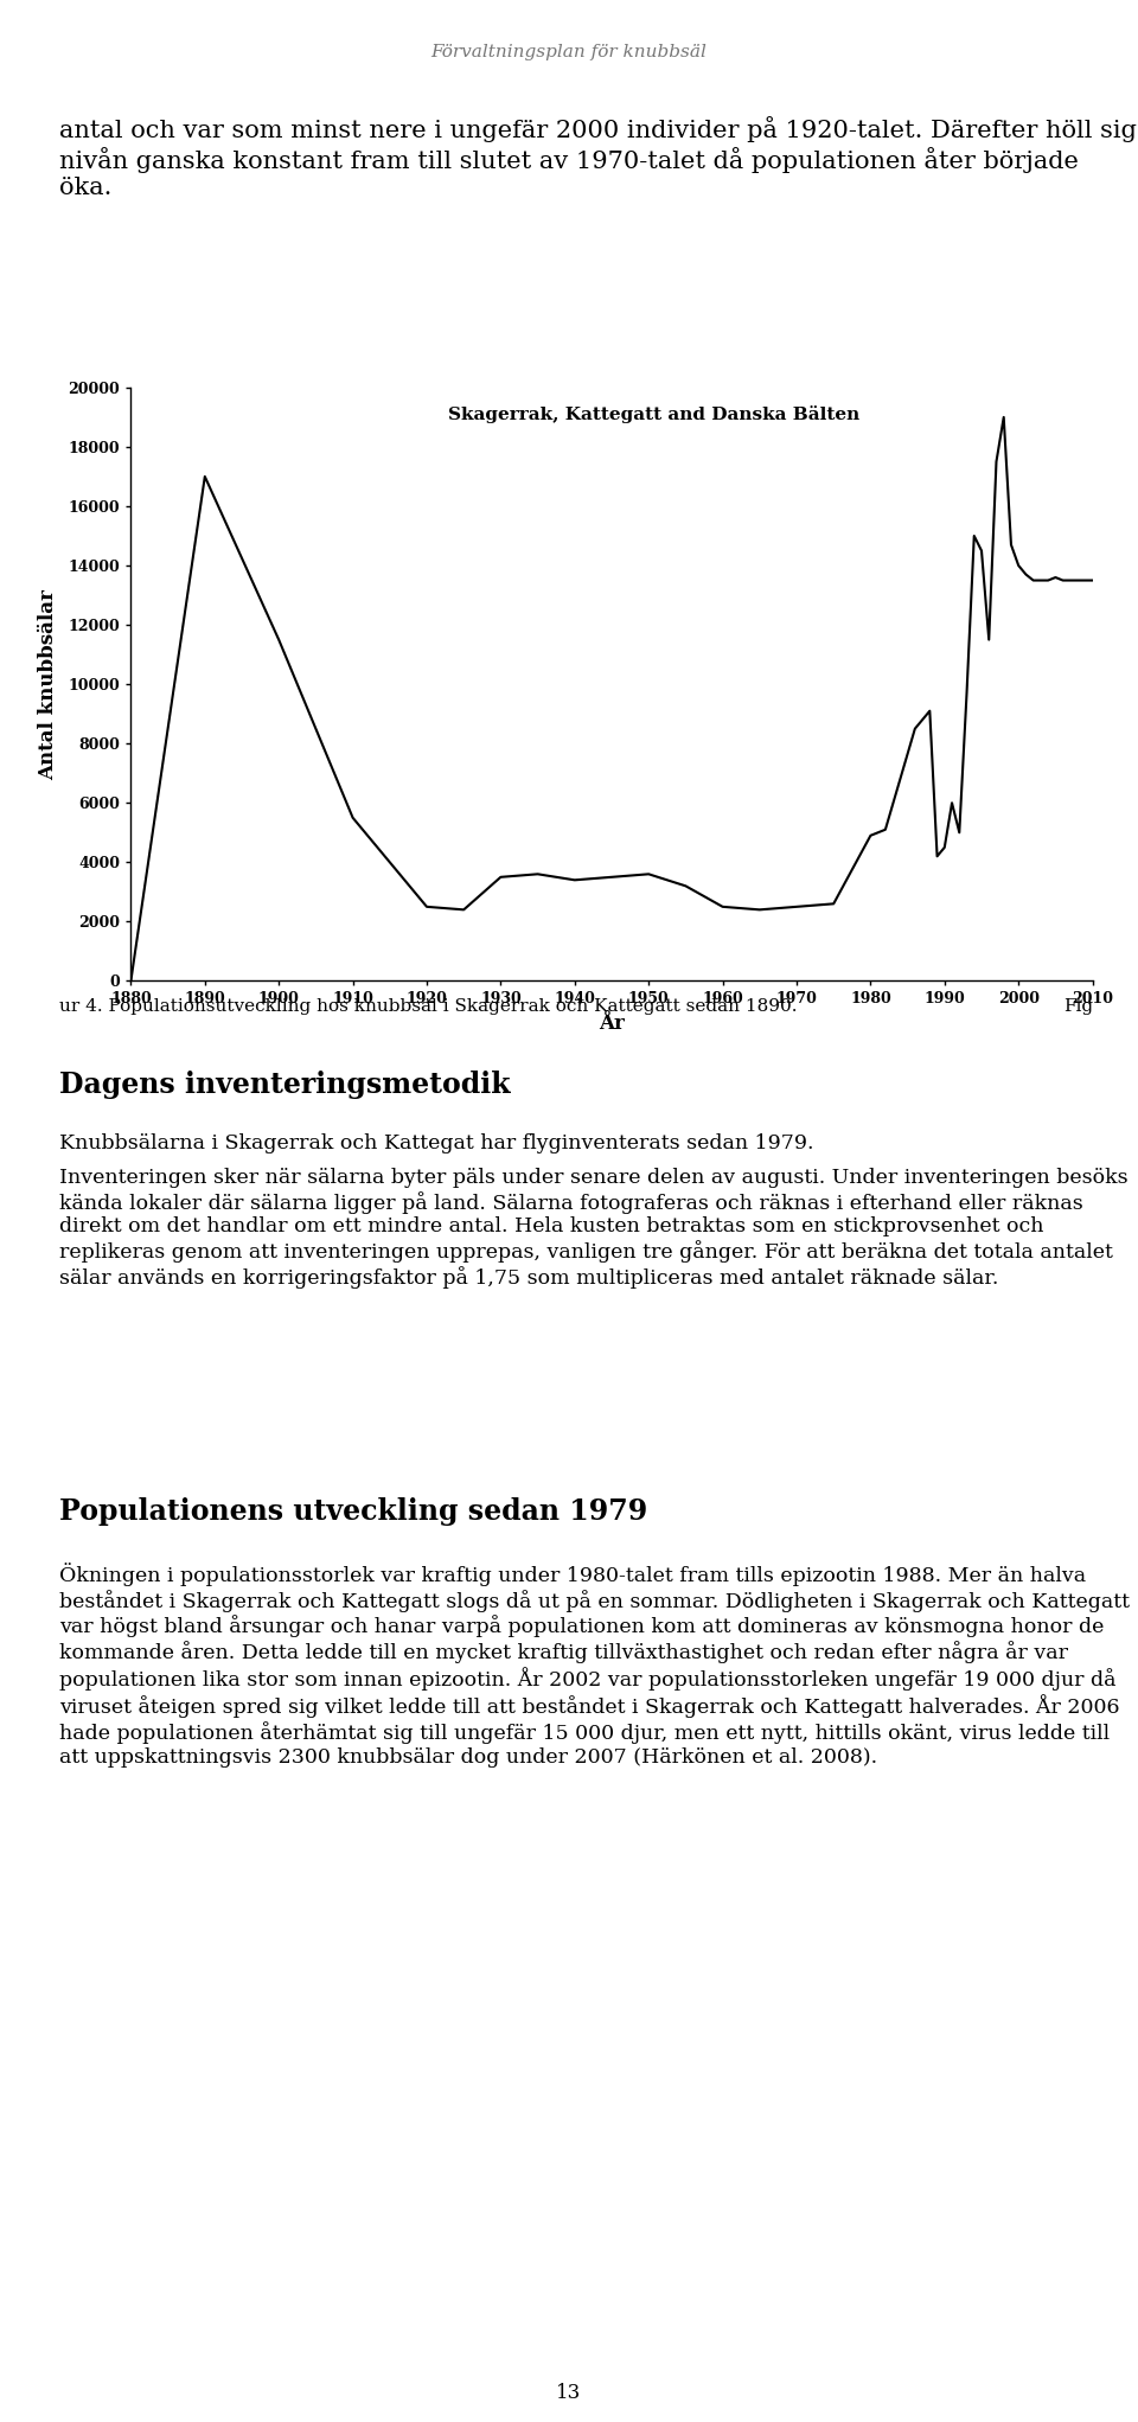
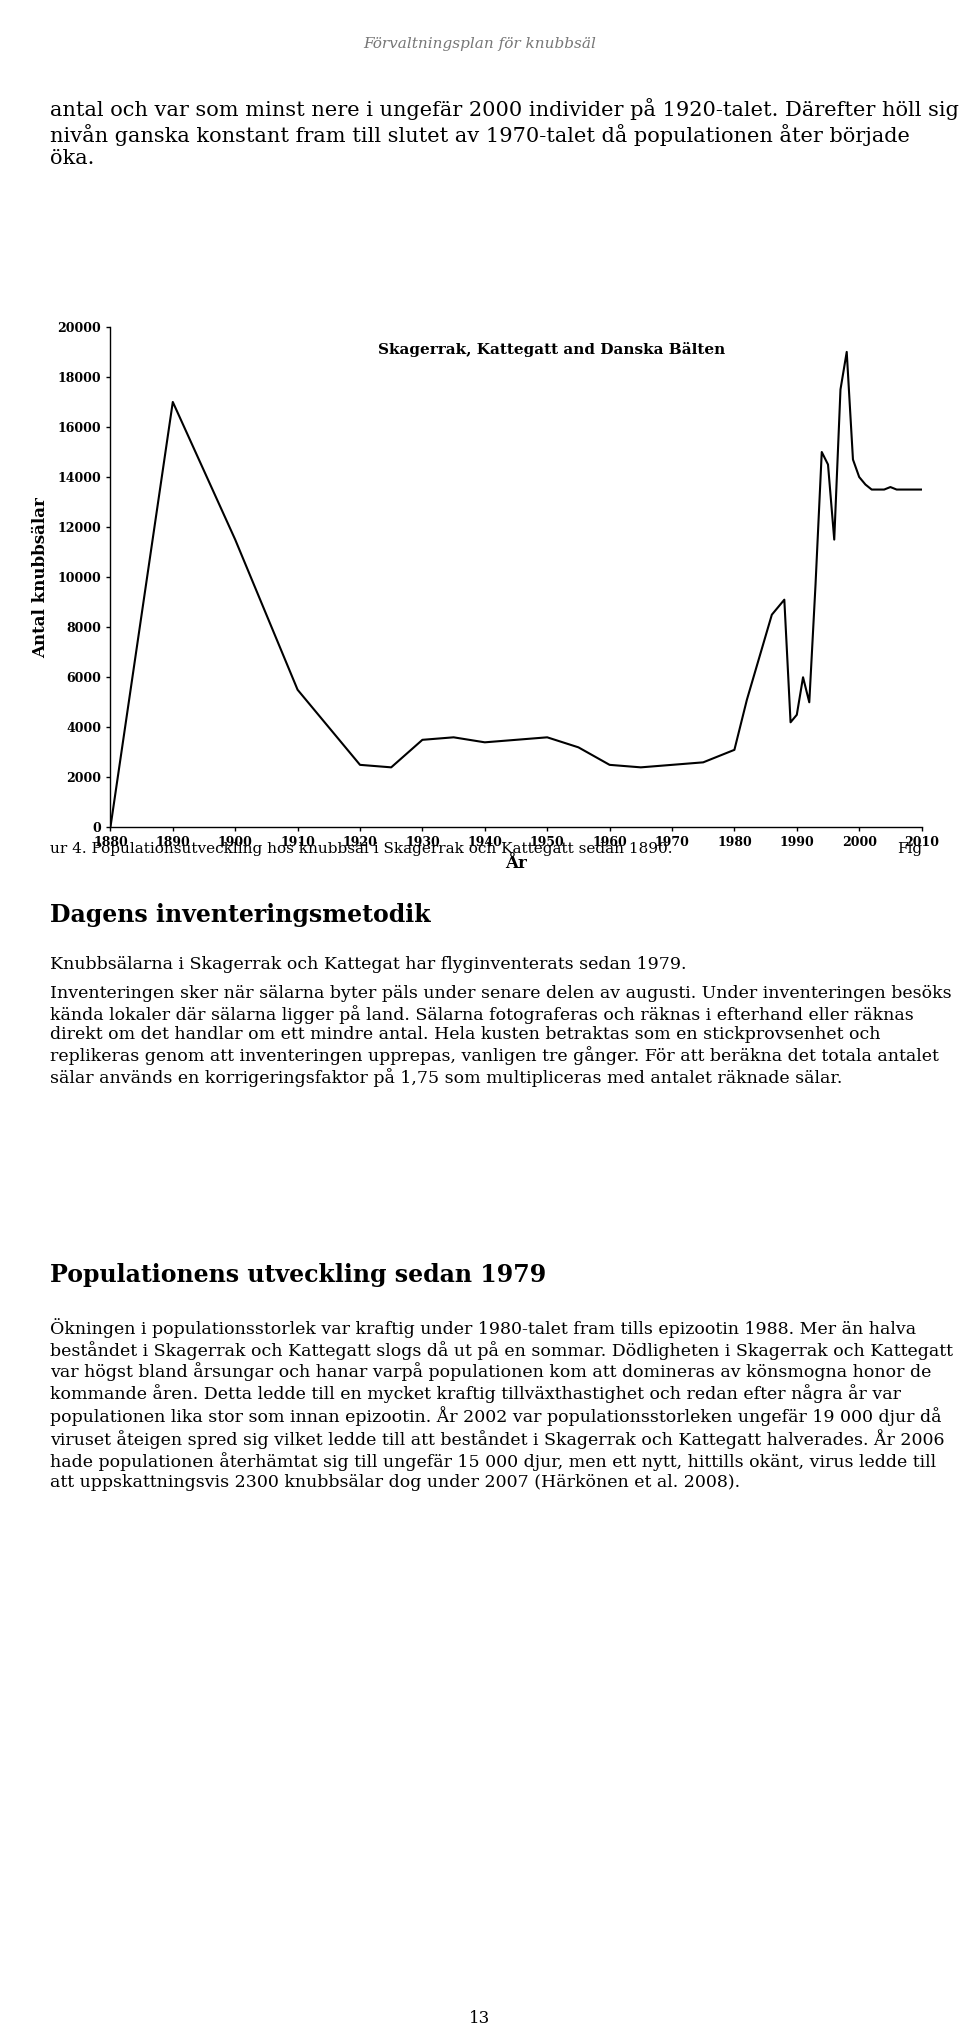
1980: 4900 -> 3100
